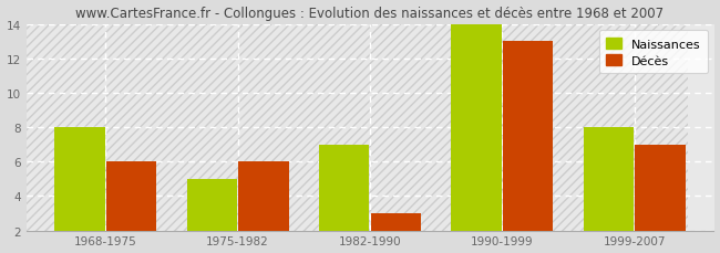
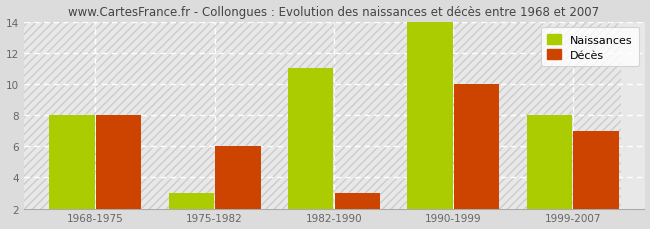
Décès/1968-1975: 6 -> 8
Naissances/1975-1982: 5 -> 3
Naissances/1982-1990: 7 -> 11
Décès/1990-1999: 13 -> 10
